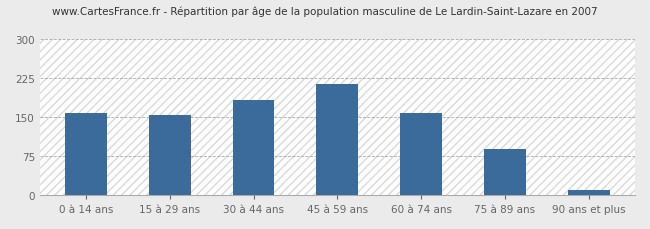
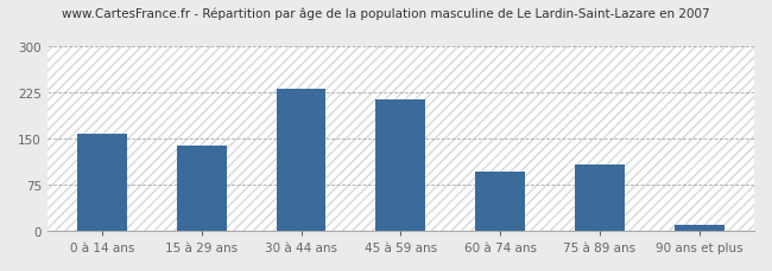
15 à 29 ans: 153 -> 138
30 à 44 ans: 182 -> 230
60 à 74 ans: 158 -> 96
75 à 89 ans: 88 -> 108
